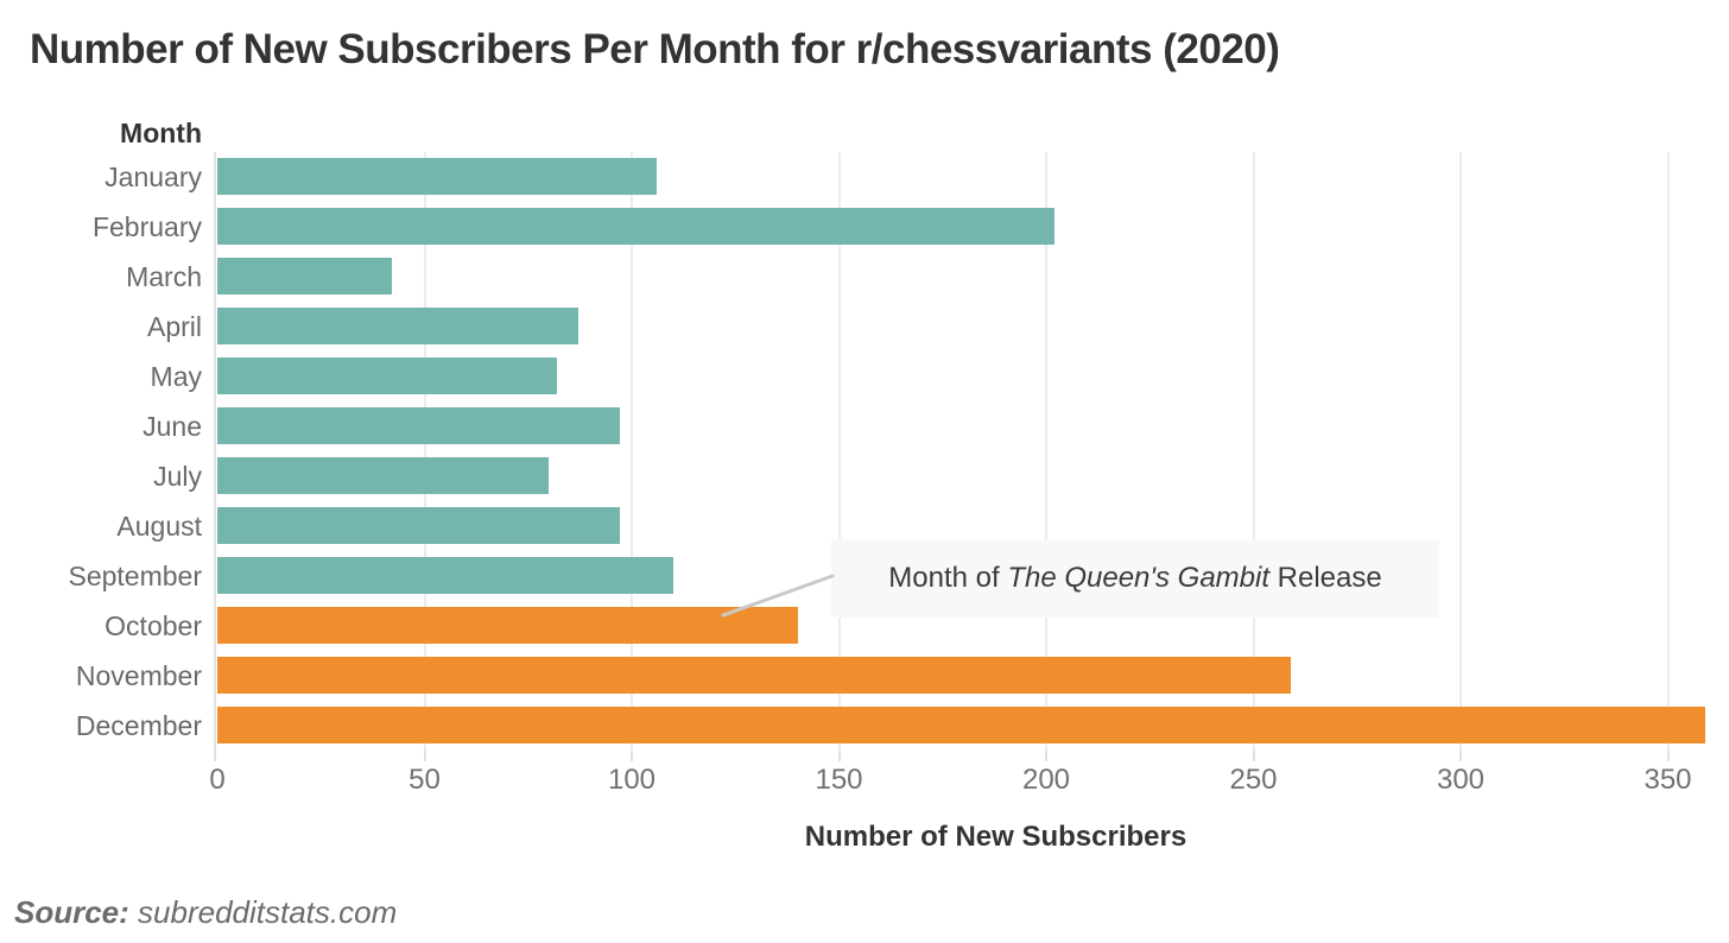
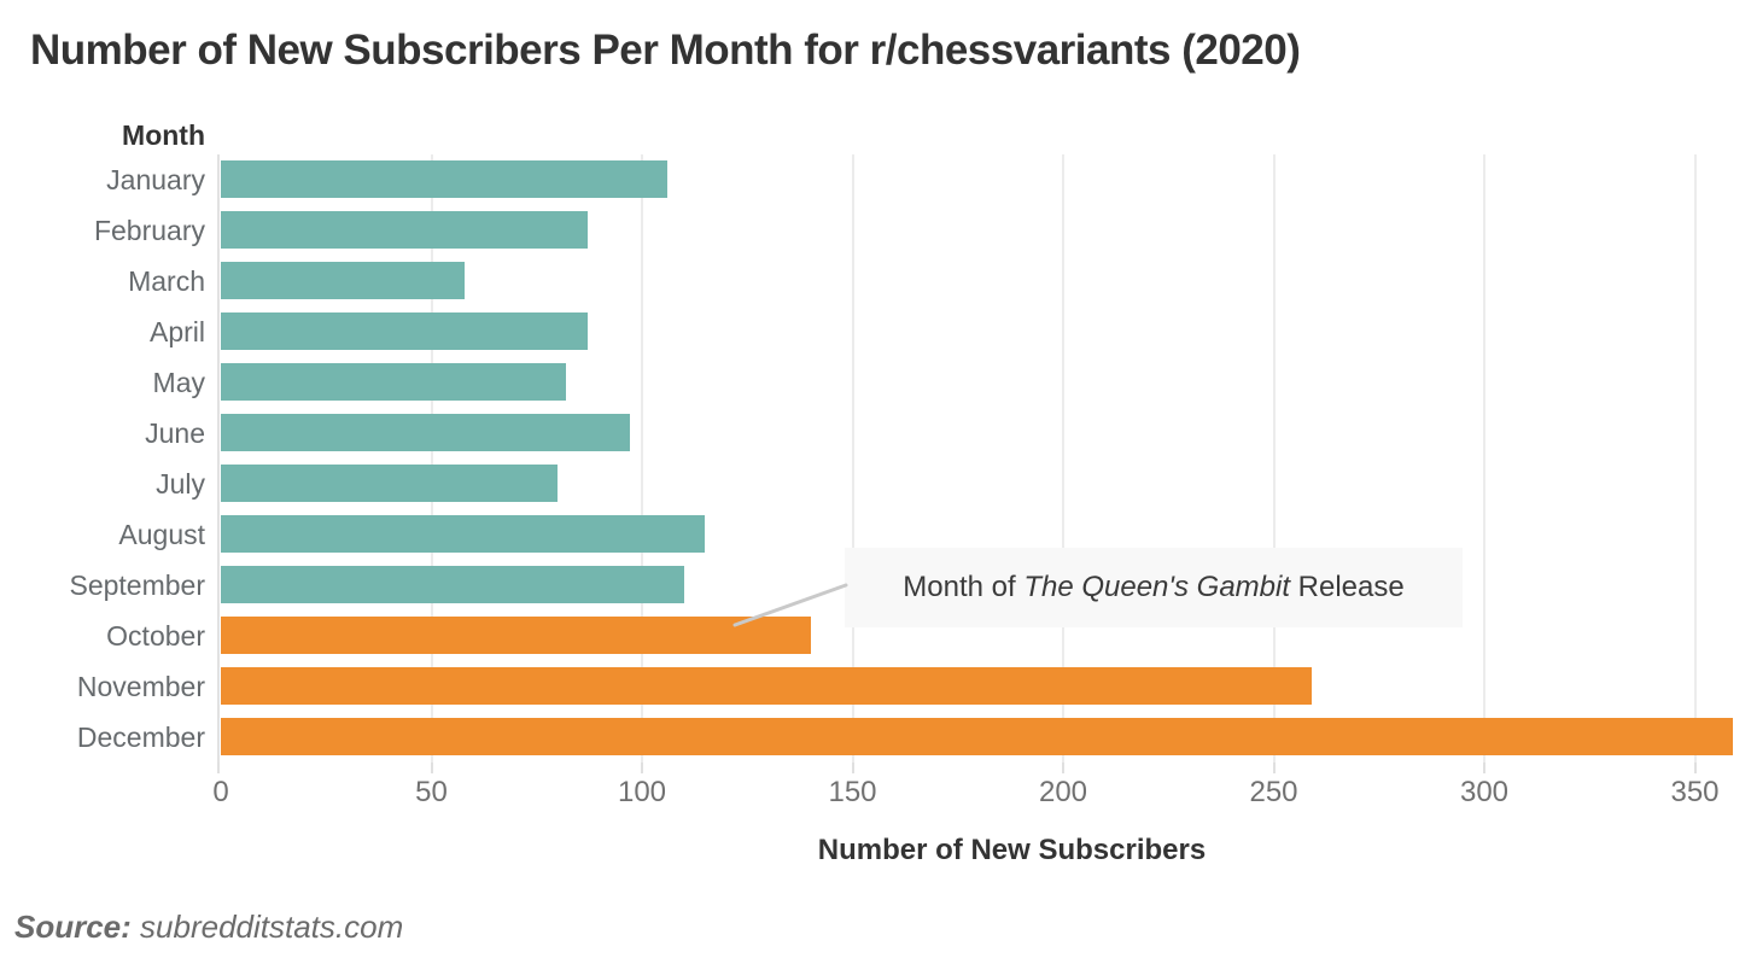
February: 202 -> 87
March: 42 -> 58
August: 97 -> 115
